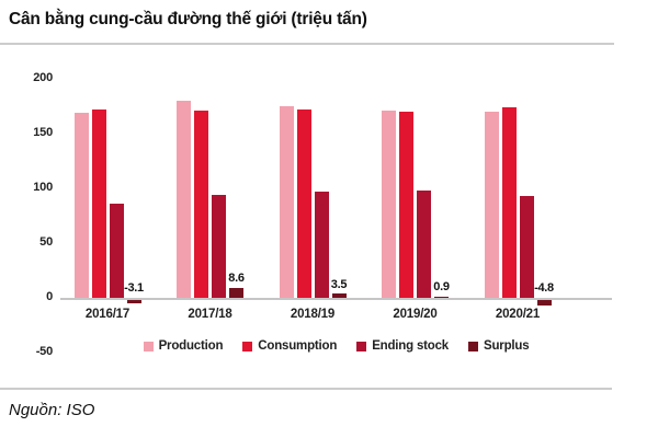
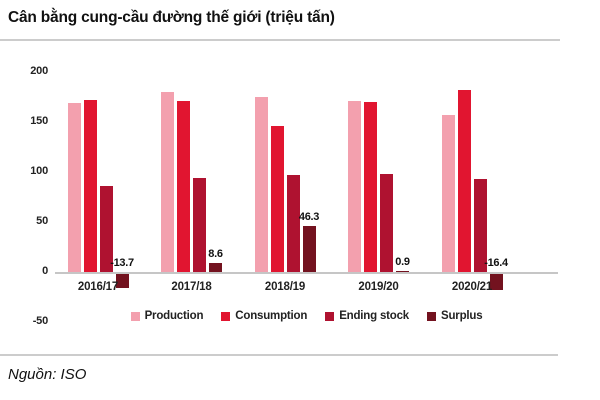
Surplus/2016/17: -3.1 -> -13.7
Consumption/2018/19: 172 -> 146
Surplus/2018/19: 3.5 -> 46.3
Production/2020/21: 170 -> 157
Consumption/2020/21: 174 -> 182
Surplus/2020/21: -4.8 -> -16.4
